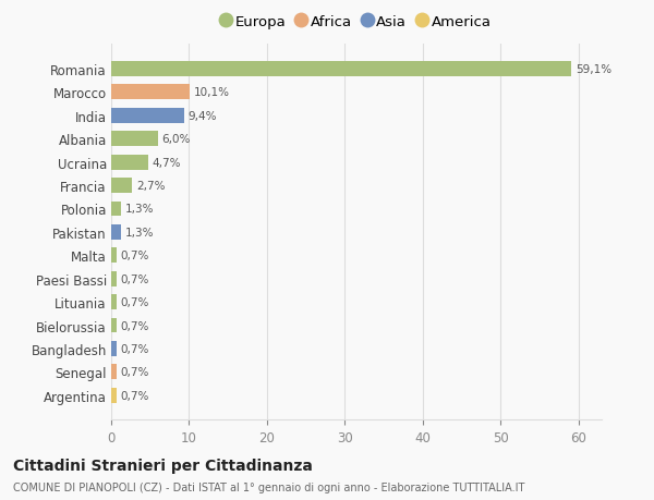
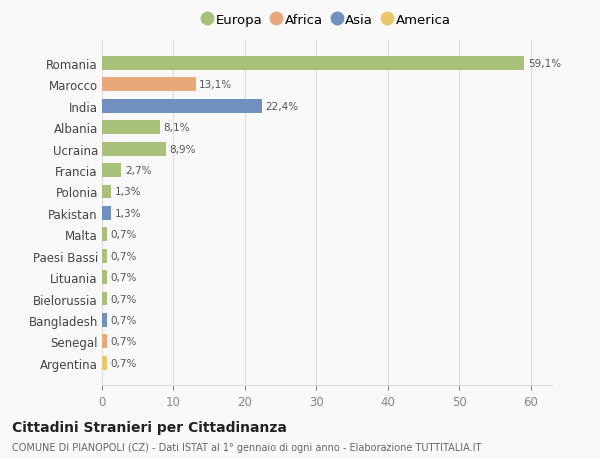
Marocco: 10,1% -> 13,1%
India: 9,4% -> 22,4%
Albania: 6,0% -> 8,1%
Ucraina: 4,7% -> 8,9%
